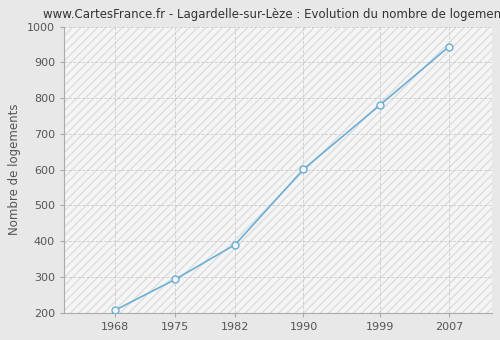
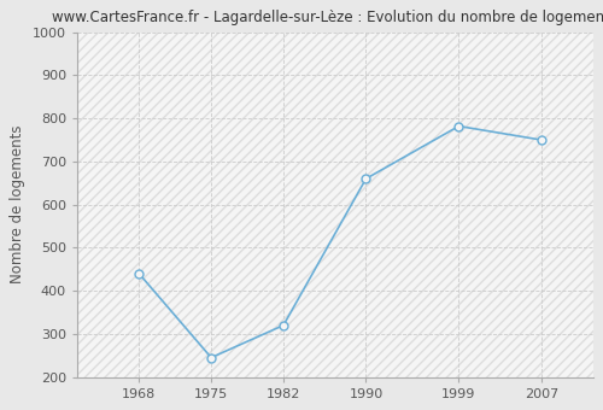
1968: 207 -> 440
1975: 293 -> 245
1982: 390 -> 320
1990: 601 -> 660
2007: 944 -> 750
